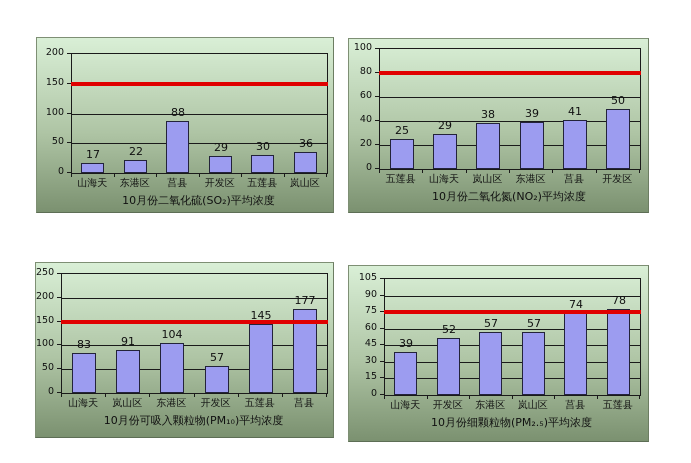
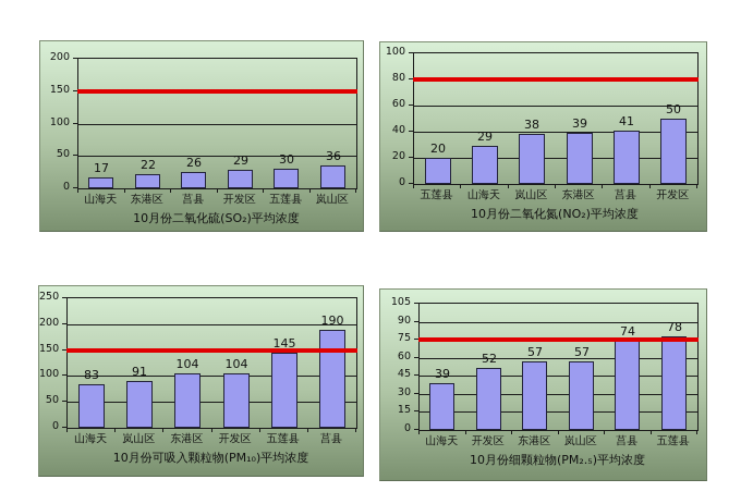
10月份二氧化硫(SO₂)平均浓度/莒县: 88 -> 26
10月份二氧化氮(NO₂)平均浓度/五莲县: 25 -> 20
10月份可吸入颗粒物(PM₁₀)平均浓度/开发区: 57 -> 104
10月份可吸入颗粒物(PM₁₀)平均浓度/莒县: 177 -> 190
